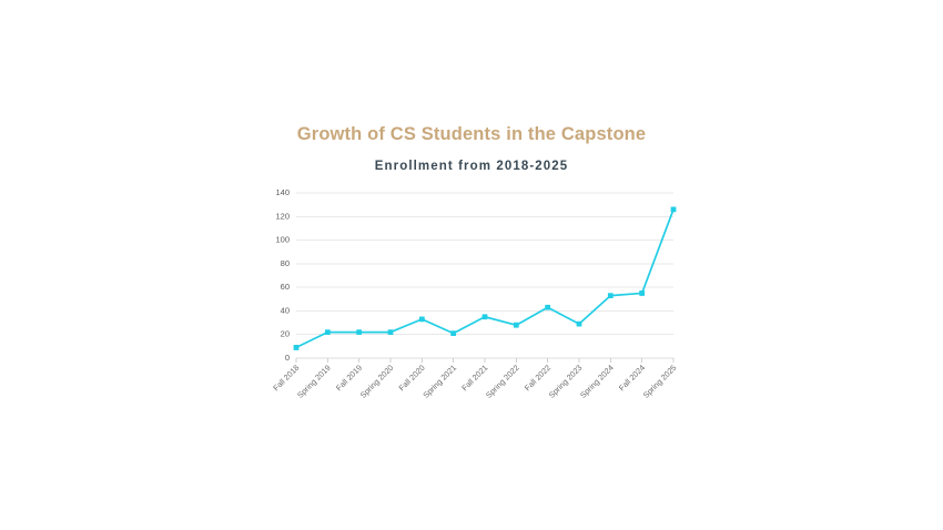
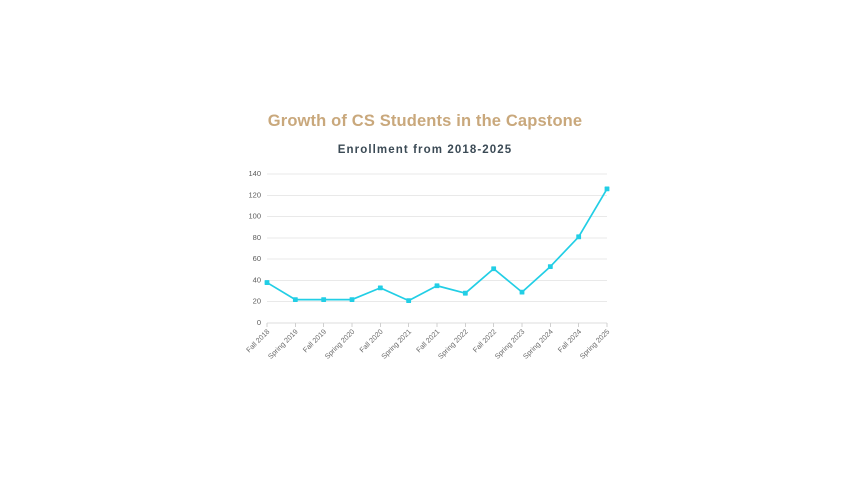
Fall 2018: 9 -> 38
Fall 2022: 43 -> 51
Fall 2024: 55 -> 81
